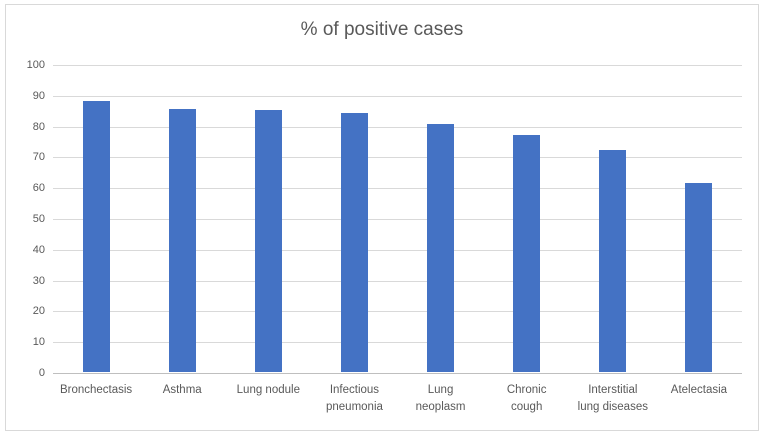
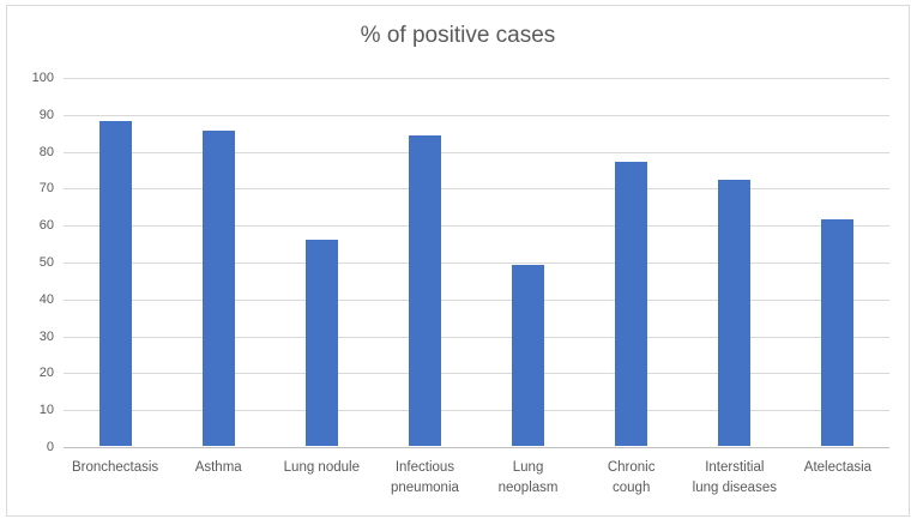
Lung nodule: 85 -> 56
Lung neoplasm: 80 -> 49
